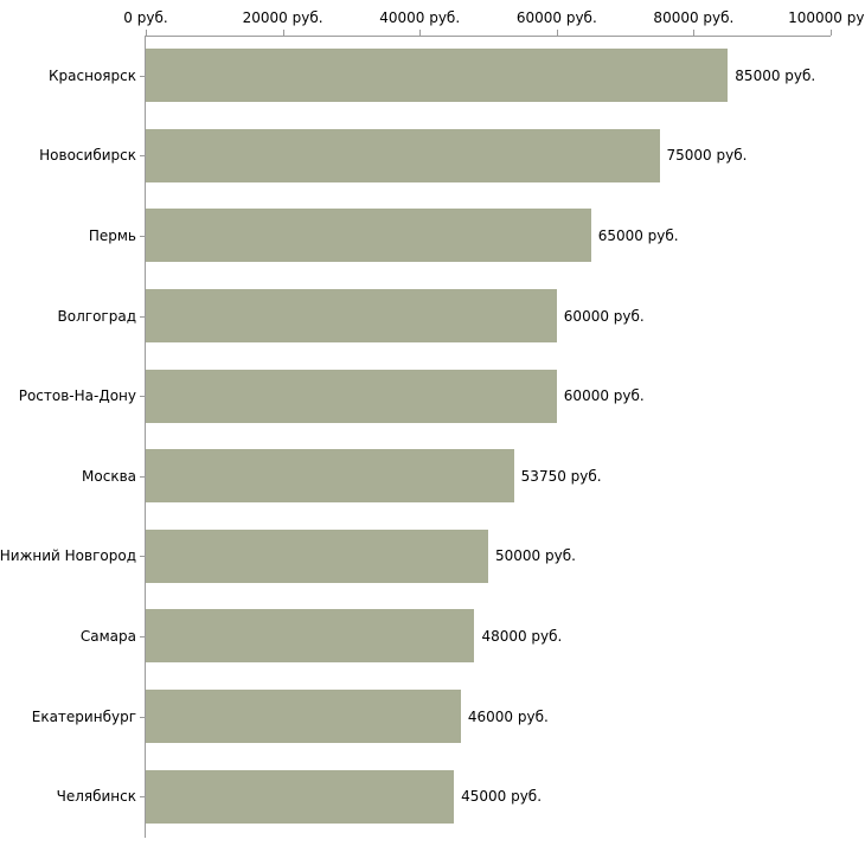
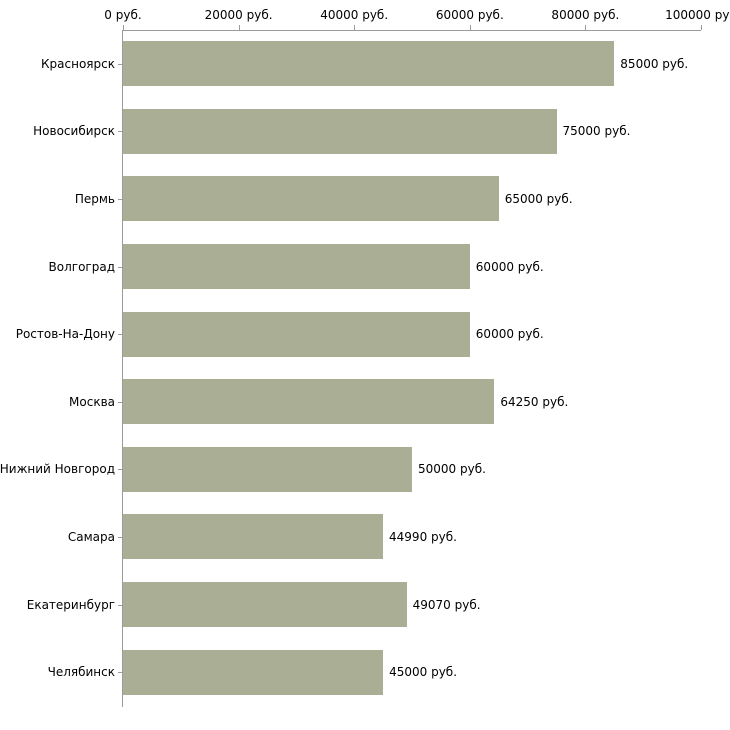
Москва: 53750 -> 64250
Самара: 48000 -> 44990
Екатеринбург: 46000 -> 49070
